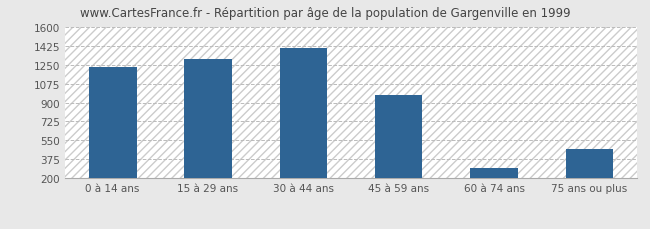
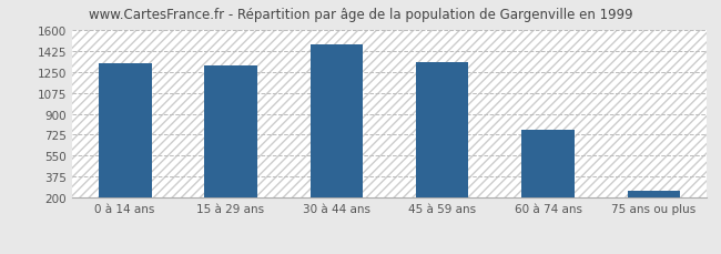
0 à 14 ans: 1230 -> 1320
30 à 44 ans: 1400 -> 1480
45 à 59 ans: 970 -> 1330
60 à 74 ans: 300 -> 770
75 ans ou plus: 470 -> 260
